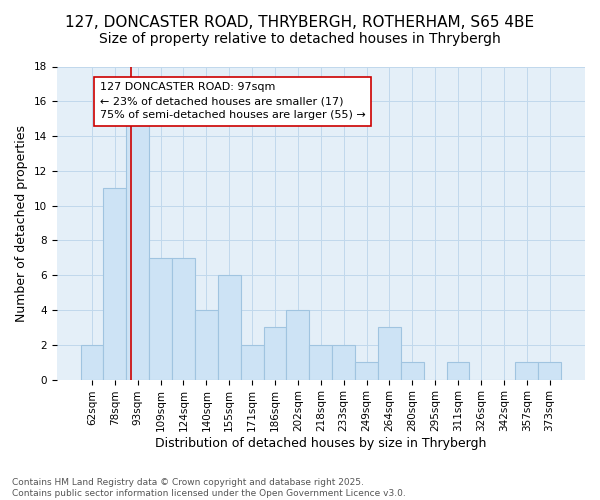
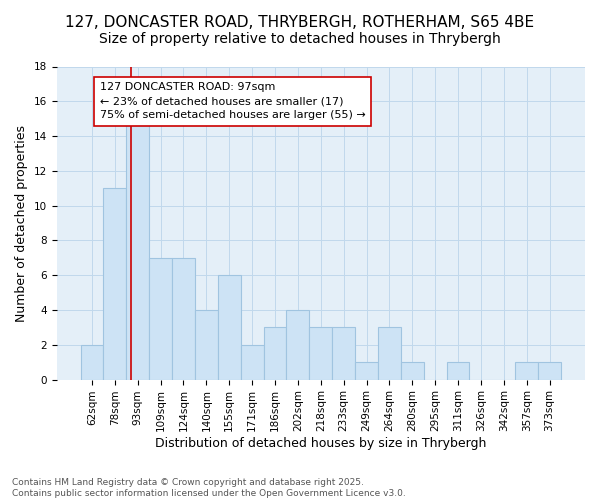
218sqm: 2 -> 3
233sqm: 2 -> 3
